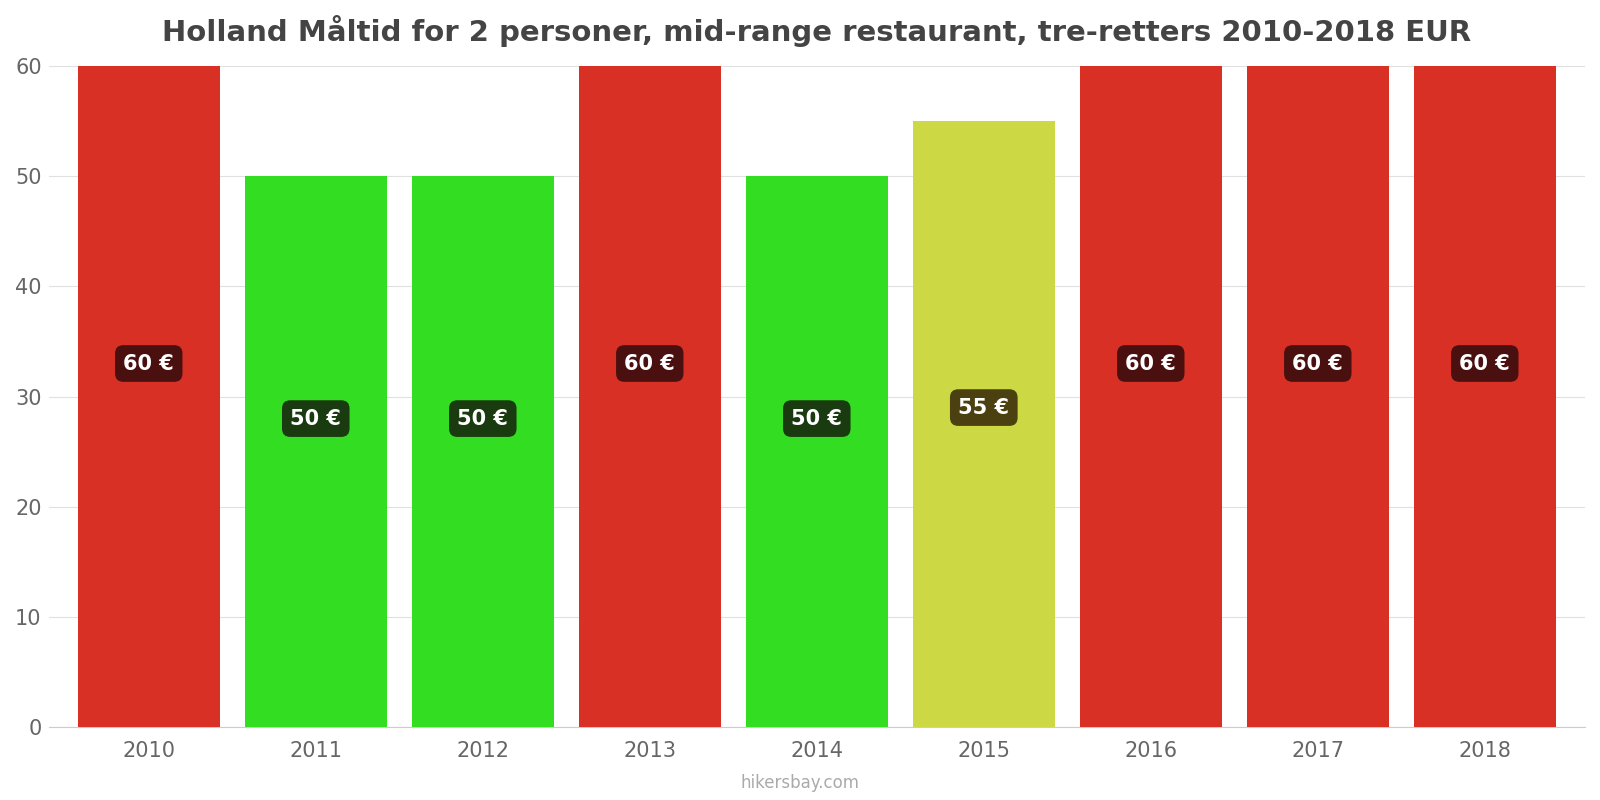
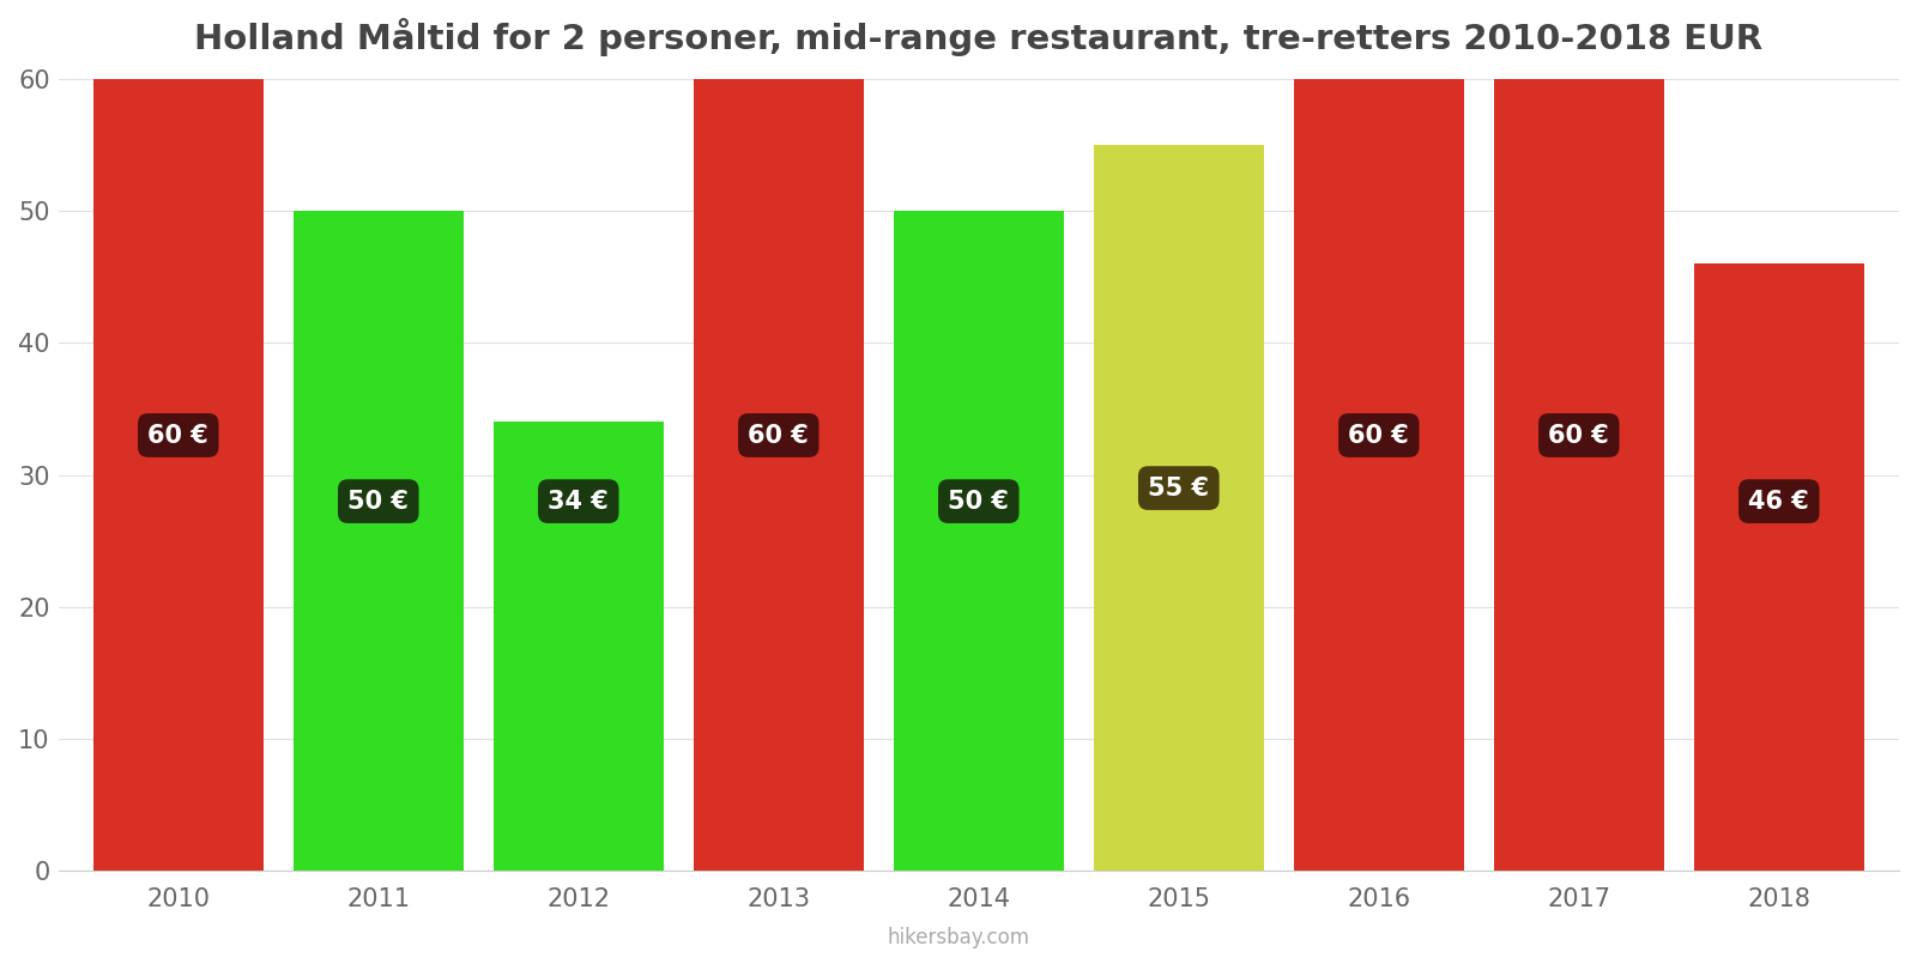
2012: 50 -> 34
2018: 60 -> 46
